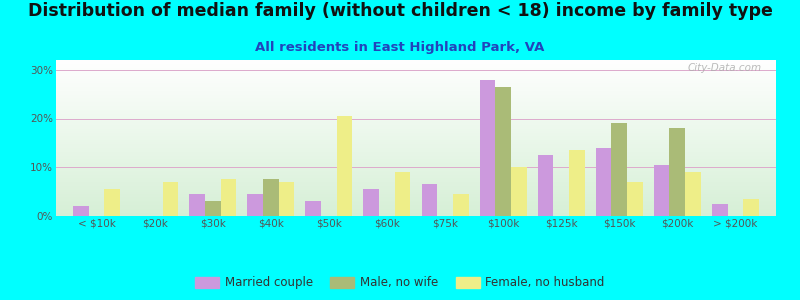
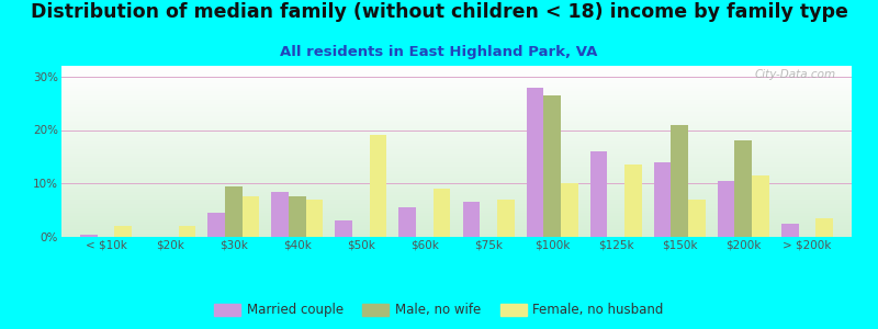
Married couple/< $10k: 2.0% -> 0.5%
Female, no husband/< $10k: 5.5% -> 2.0%
Female, no husband/$20k: 7.0% -> 2.0%
Male, no wife/$30k: 3.0% -> 9.5%
Married couple/$40k: 4.5% -> 8.5%
Female, no husband/$50k: 20.5% -> 19.0%
Female, no husband/$75k: 4.5% -> 7.0%
Married couple/$125k: 12.5% -> 16.0%
Male, no wife/$150k: 19.0% -> 21.0%
Female, no husband/$200k: 9.0% -> 11.5%
